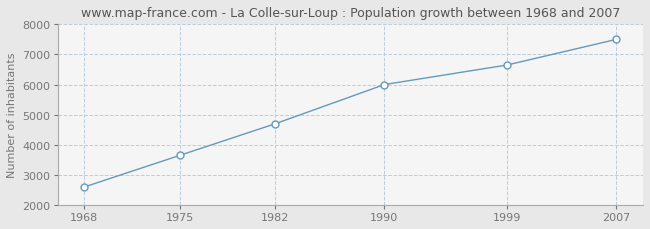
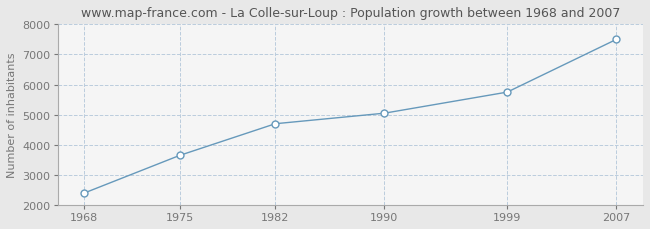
1968: 2600 -> 2400
1990: 6000 -> 5050
1999: 6650 -> 5750
